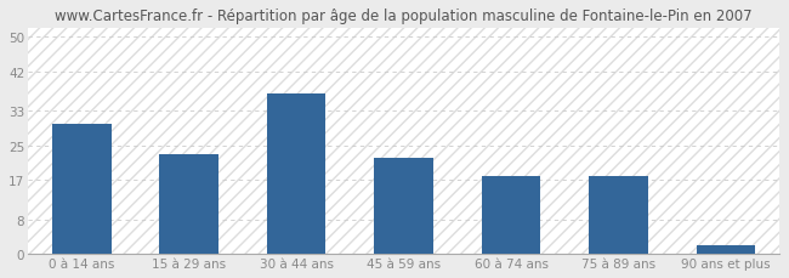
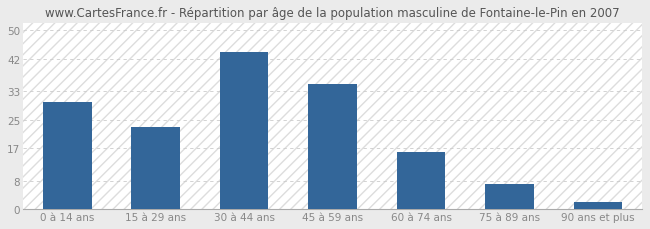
30 à 44 ans: 37 -> 44
45 à 59 ans: 22 -> 35
60 à 74 ans: 18 -> 16
75 à 89 ans: 18 -> 7
